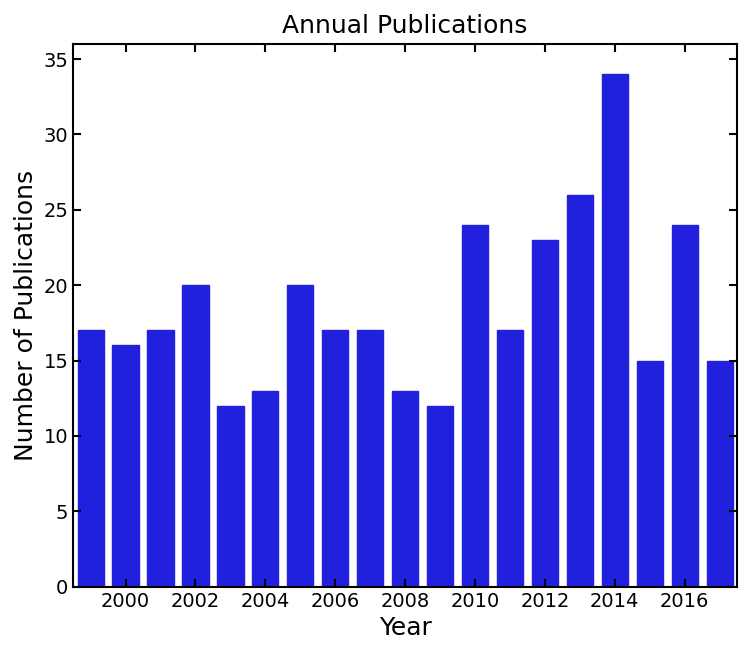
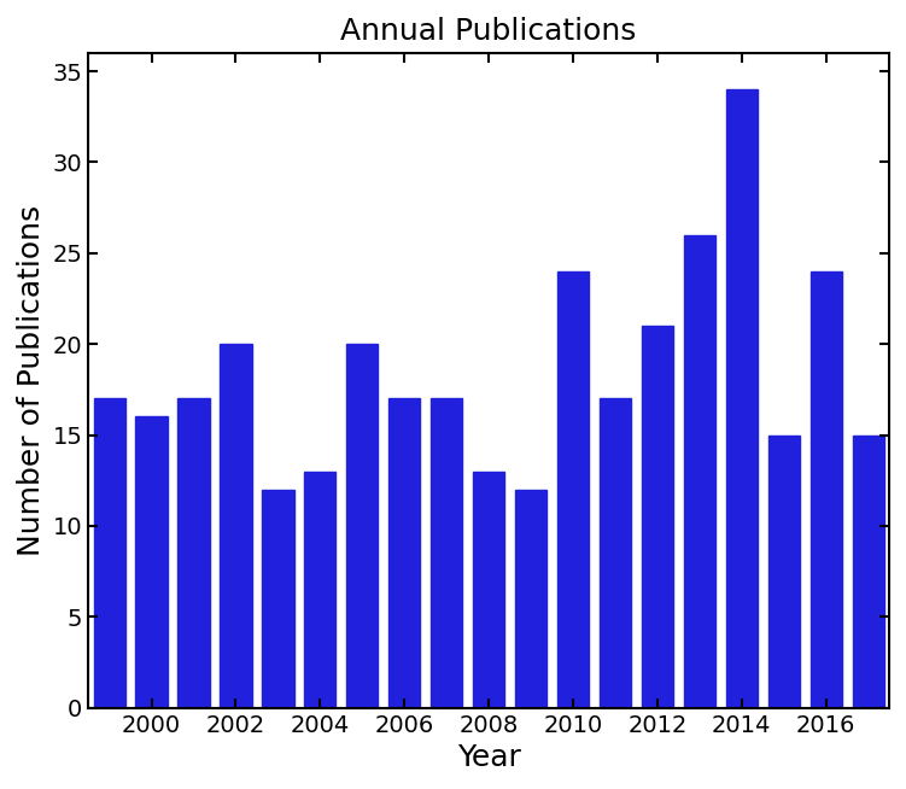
2012: 23 -> 21
